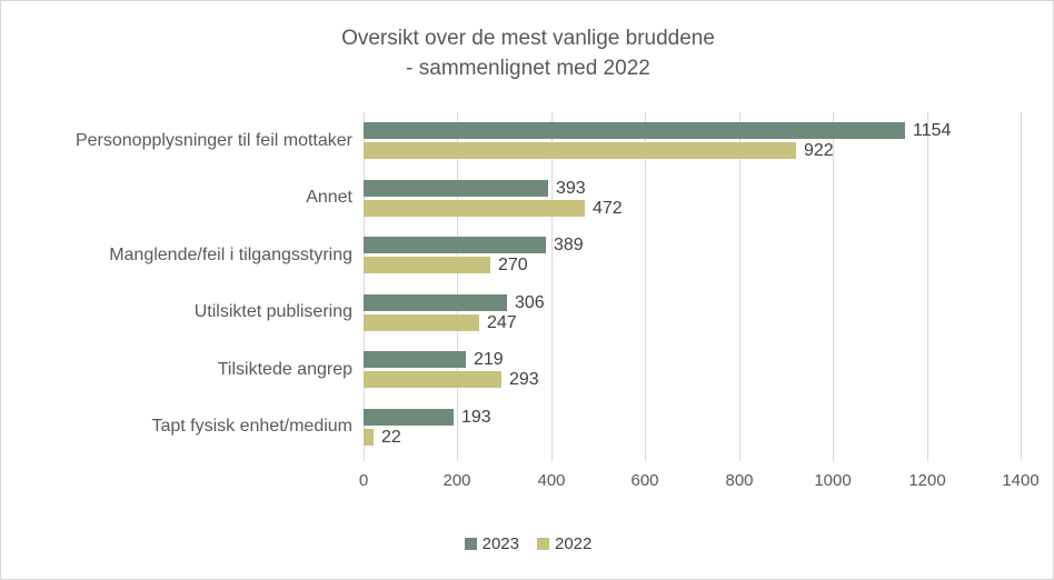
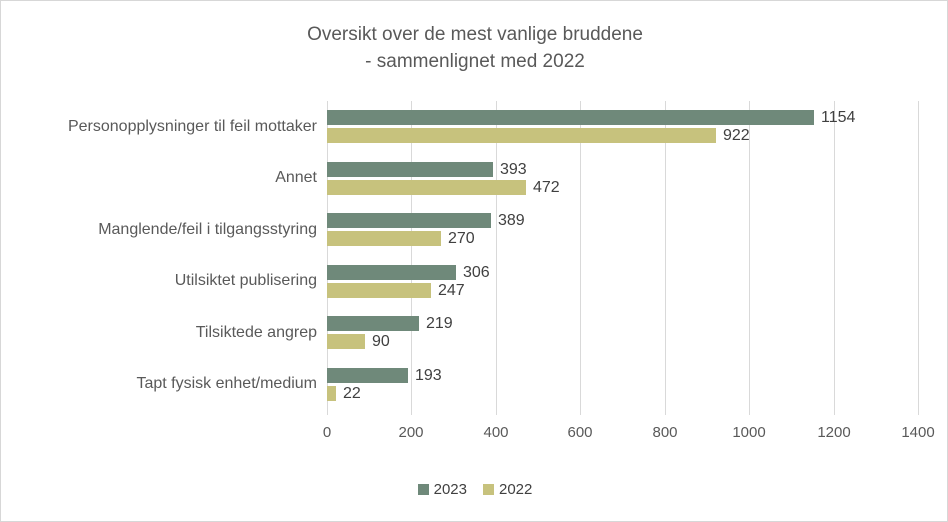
2022/Tilsiktede angrep: 293 -> 90
